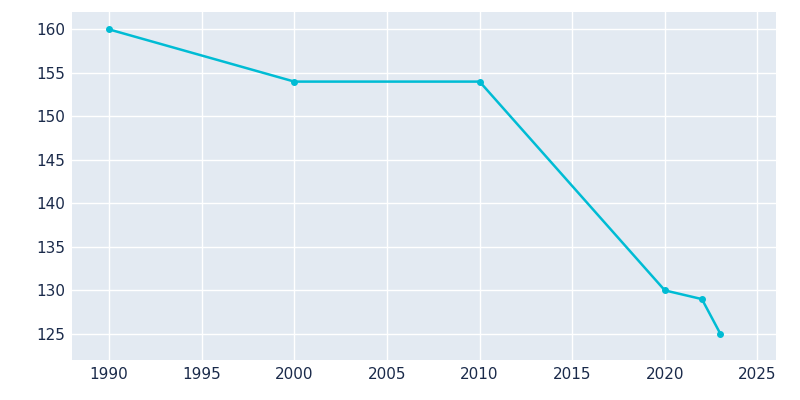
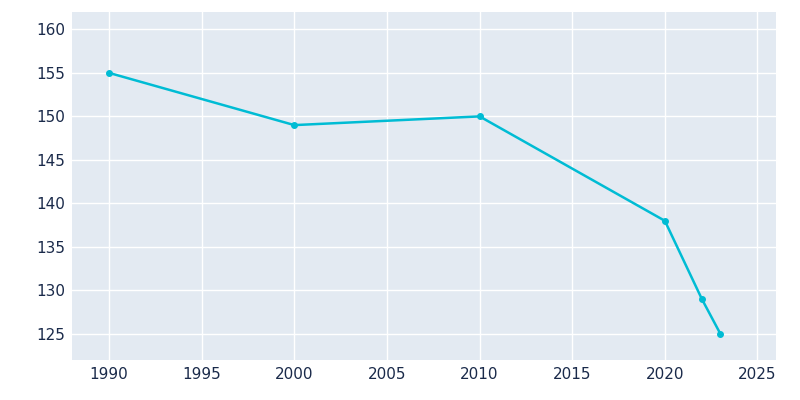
1990: 160 -> 155
2000: 154 -> 149
2010: 154 -> 150
2020: 130 -> 138
